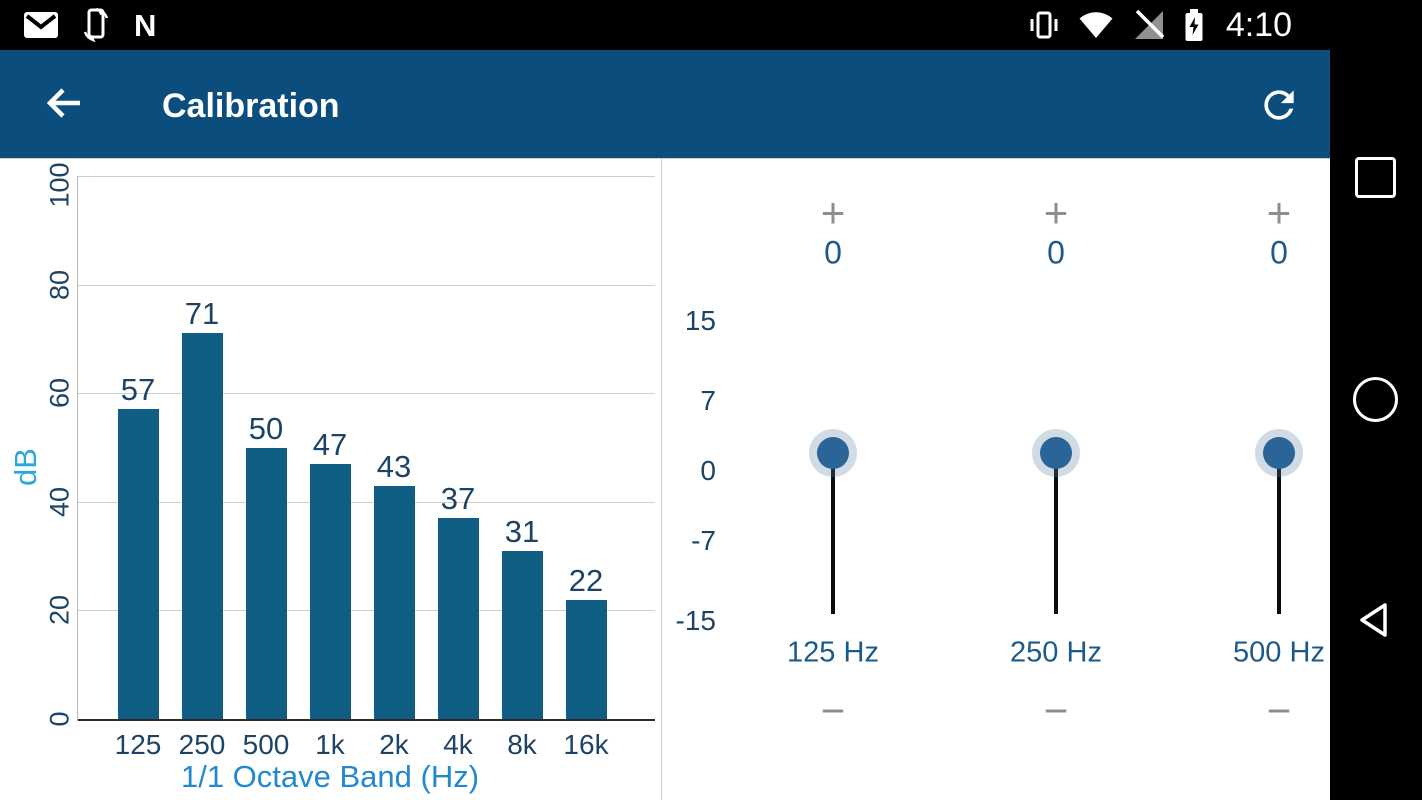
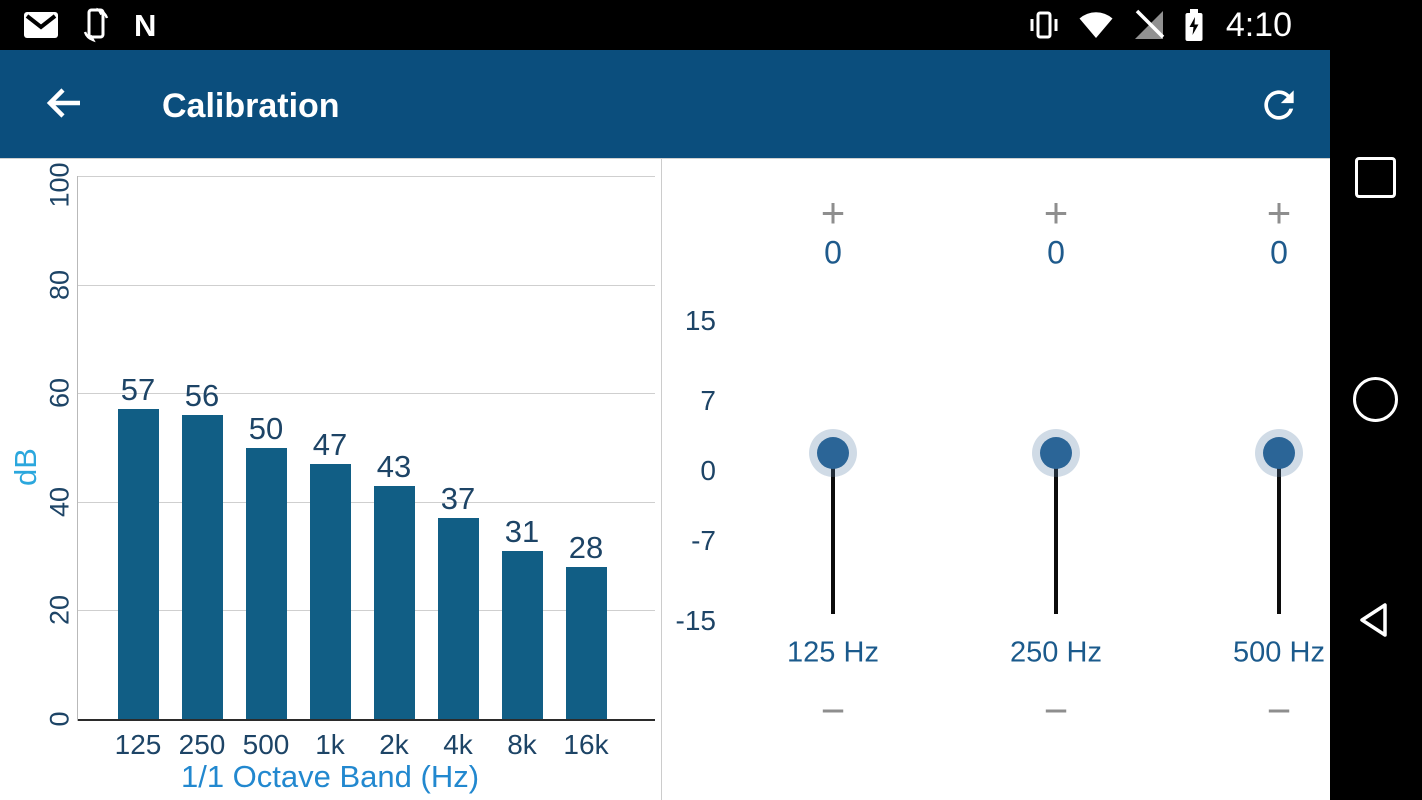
250: 71 -> 56
16k: 22 -> 28
